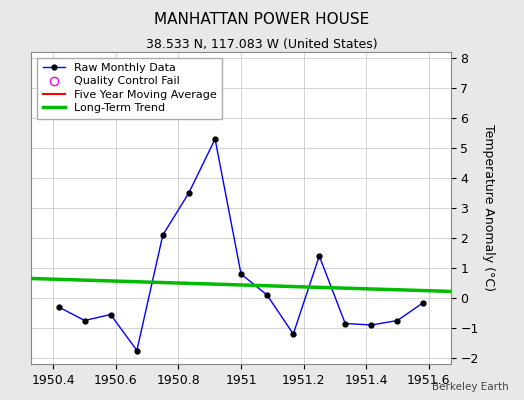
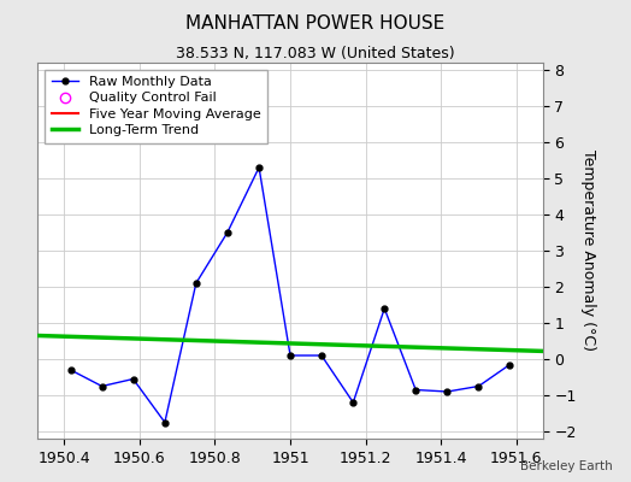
1951: 0.80 -> 0.10
